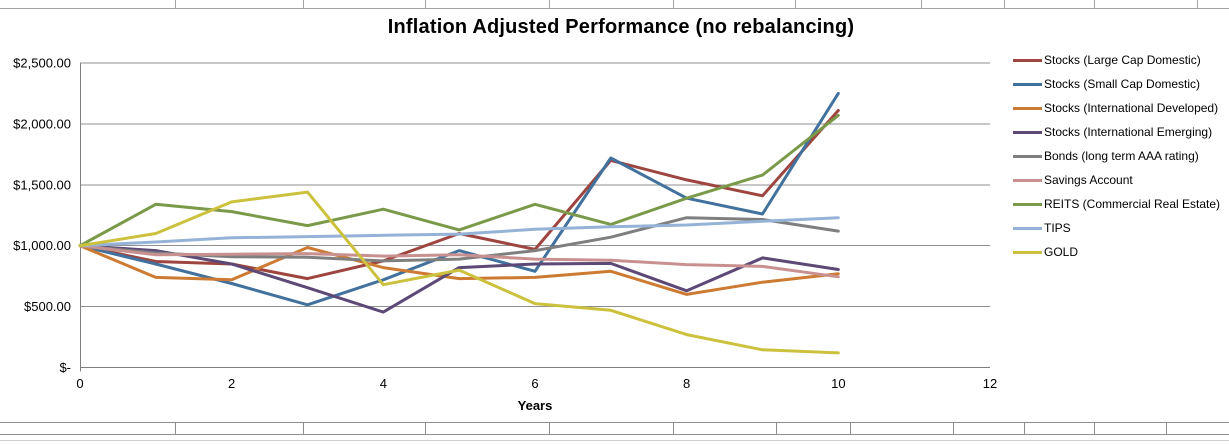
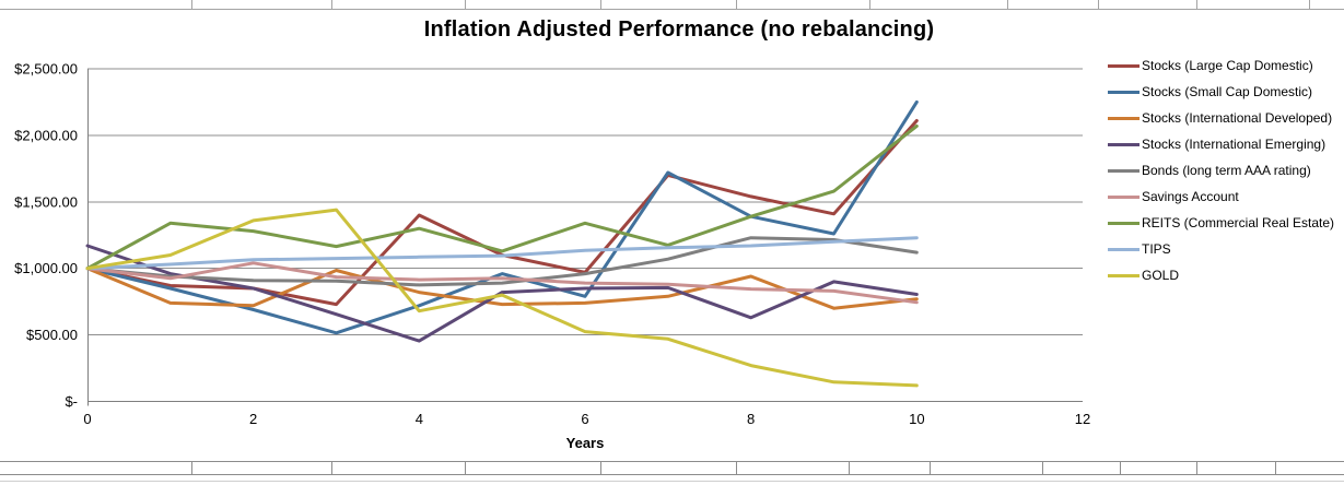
Stocks (International Emerging)/0: $1000 -> $1170
Savings Account/2: $930 -> $1040
Stocks (Large Cap Domestic)/4: $880 -> $1400
Stocks (International Developed)/8: $600 -> $940
